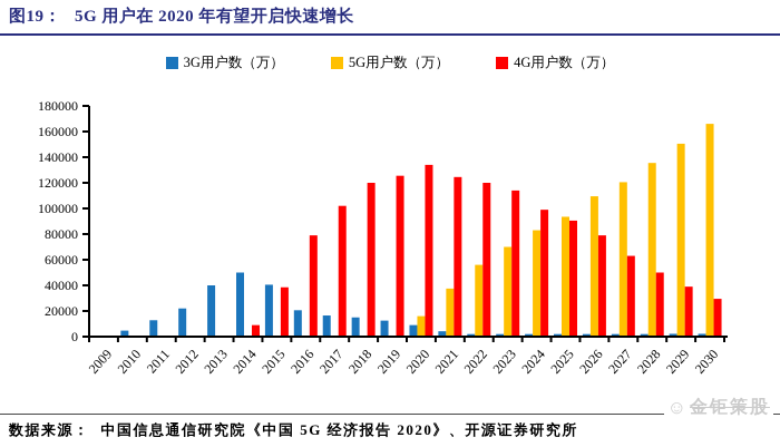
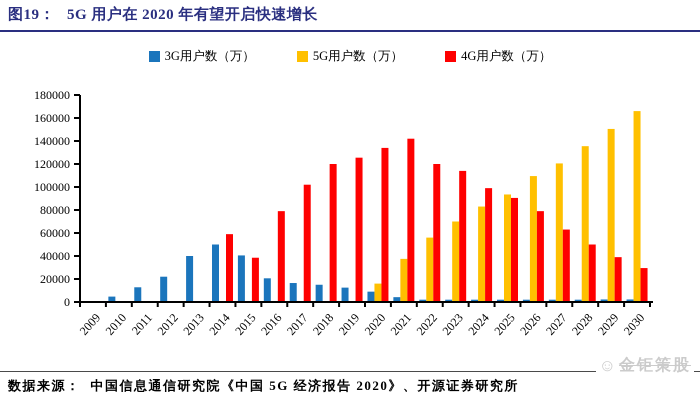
4G用户数（万）/2014: 9000 -> 59000
4G用户数（万）/2021: 124000 -> 142000
